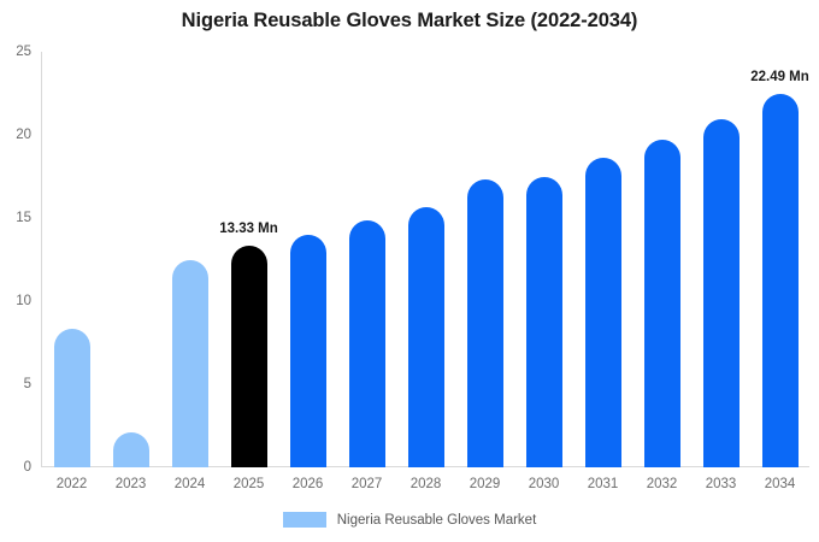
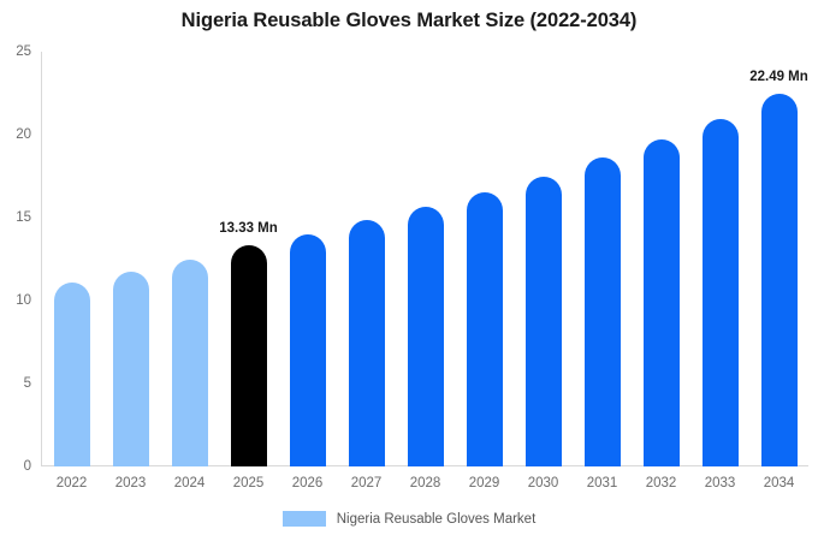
2022: 8.3 -> 11.1
2023: 2.1 -> 11.7
2029: 17.3 -> 16.6
